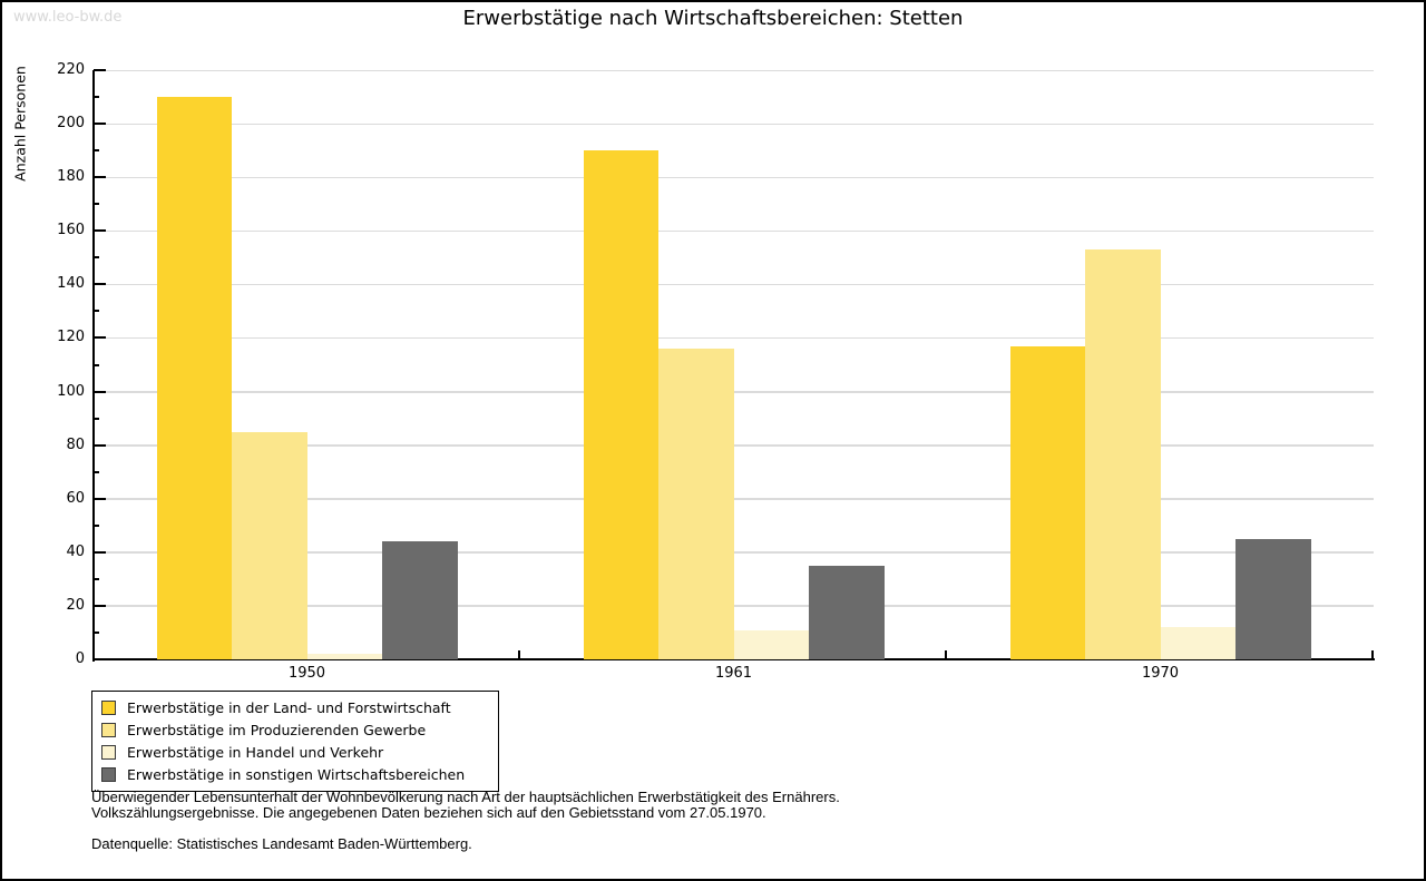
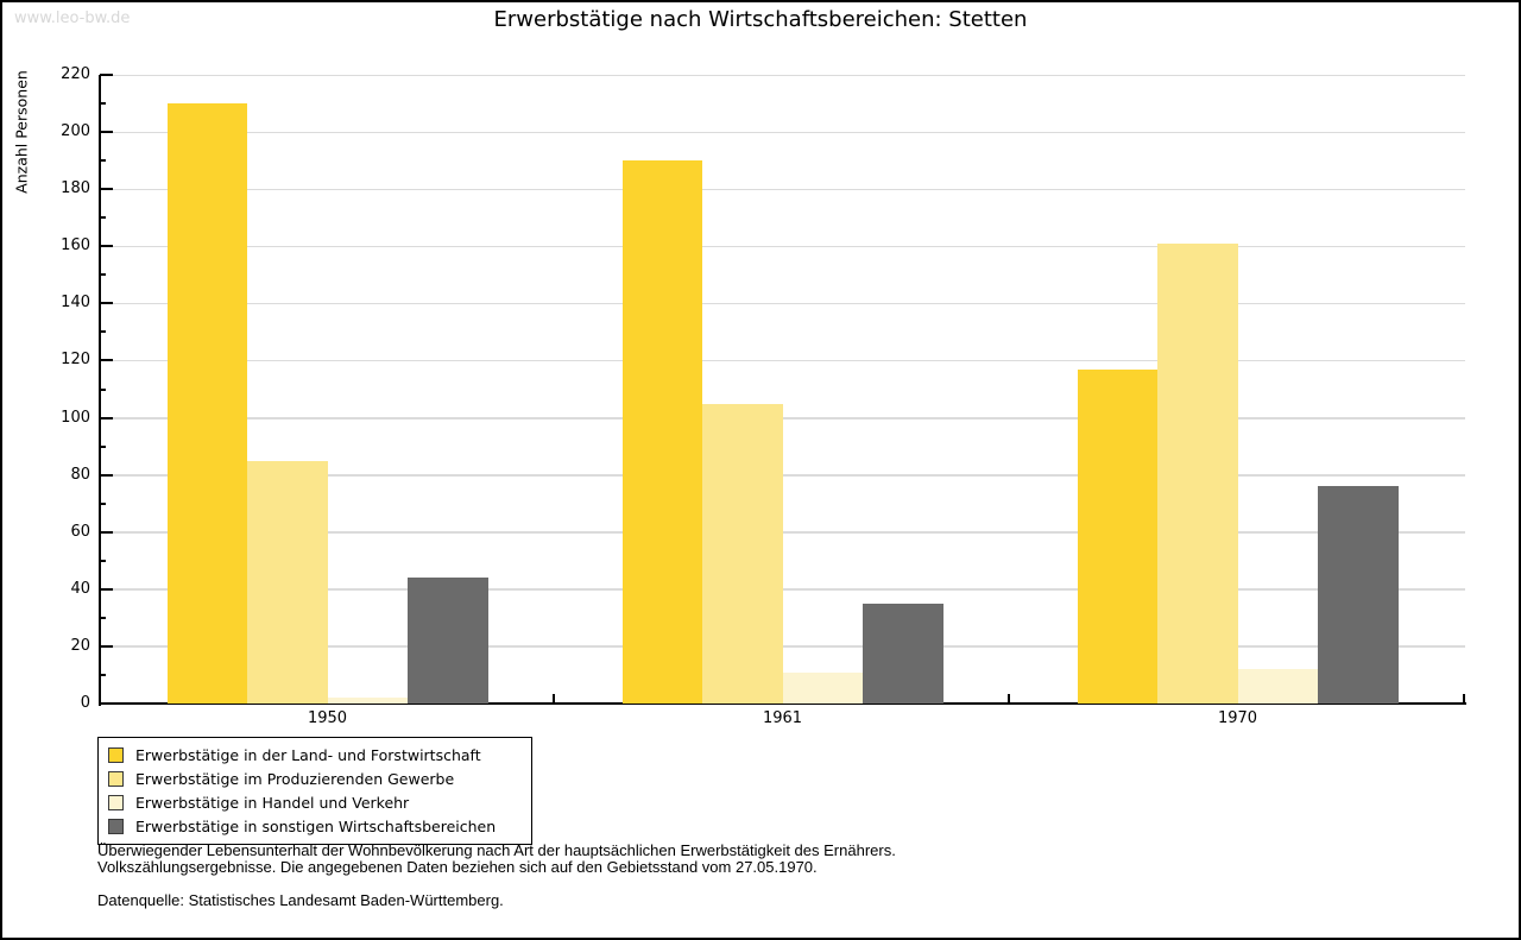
Erwerbstätige im Produzierenden Gewerbe/1961: 116 -> 105
Erwerbstätige im Produzierenden Gewerbe/1970: 153 -> 161
Erwerbstätige in sonstigen Wirtschaftsbereichen/1970: 45 -> 76
